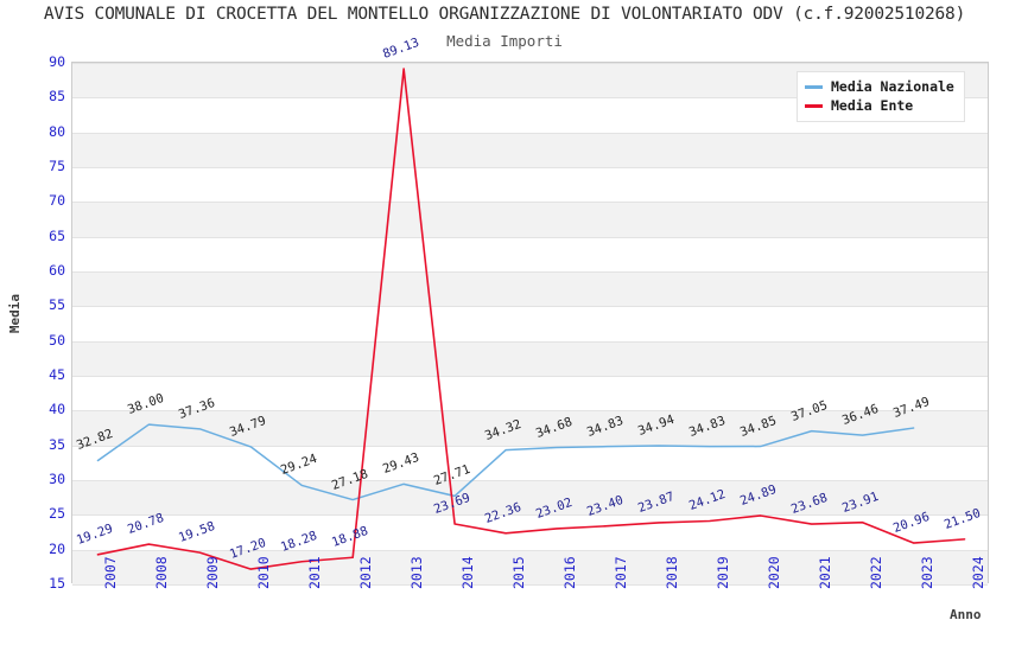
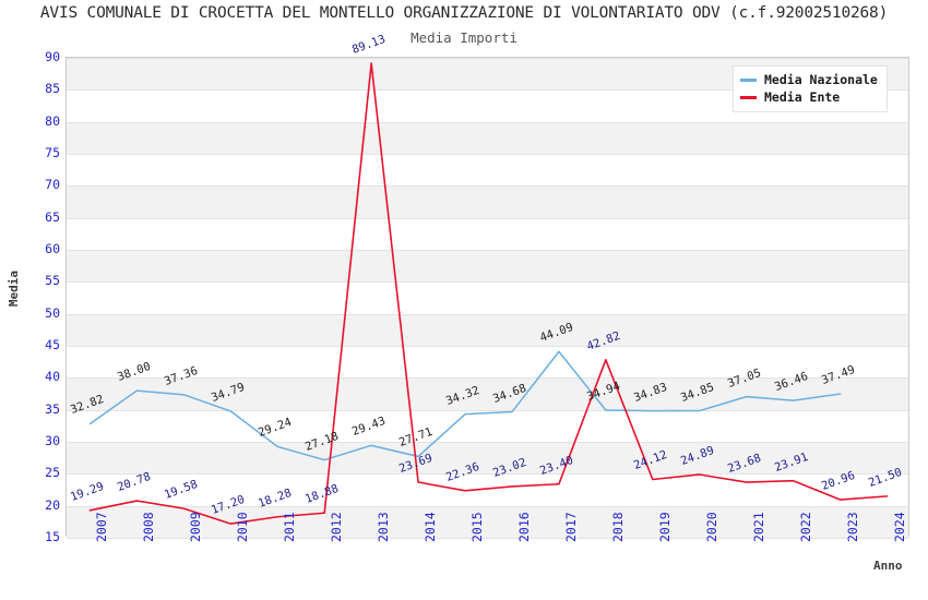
Media Nazionale/2017: 34.83 -> 44.09
Media Ente/2018: 23.87 -> 42.82
